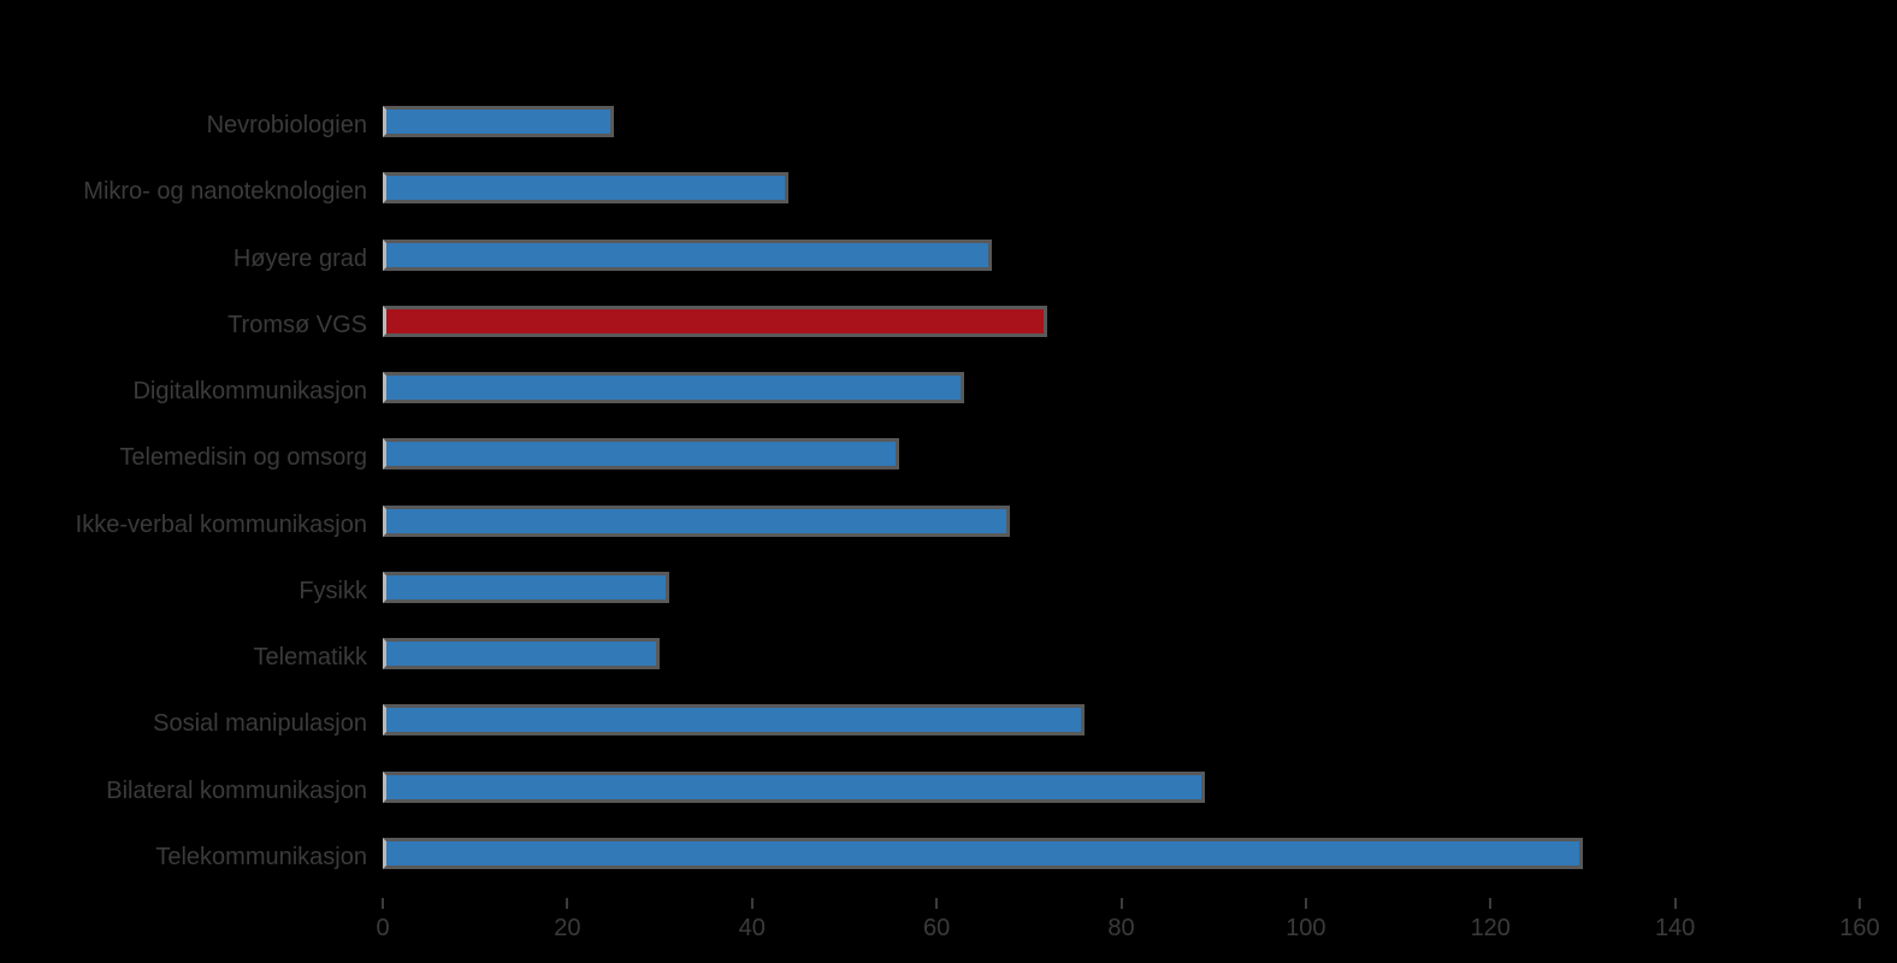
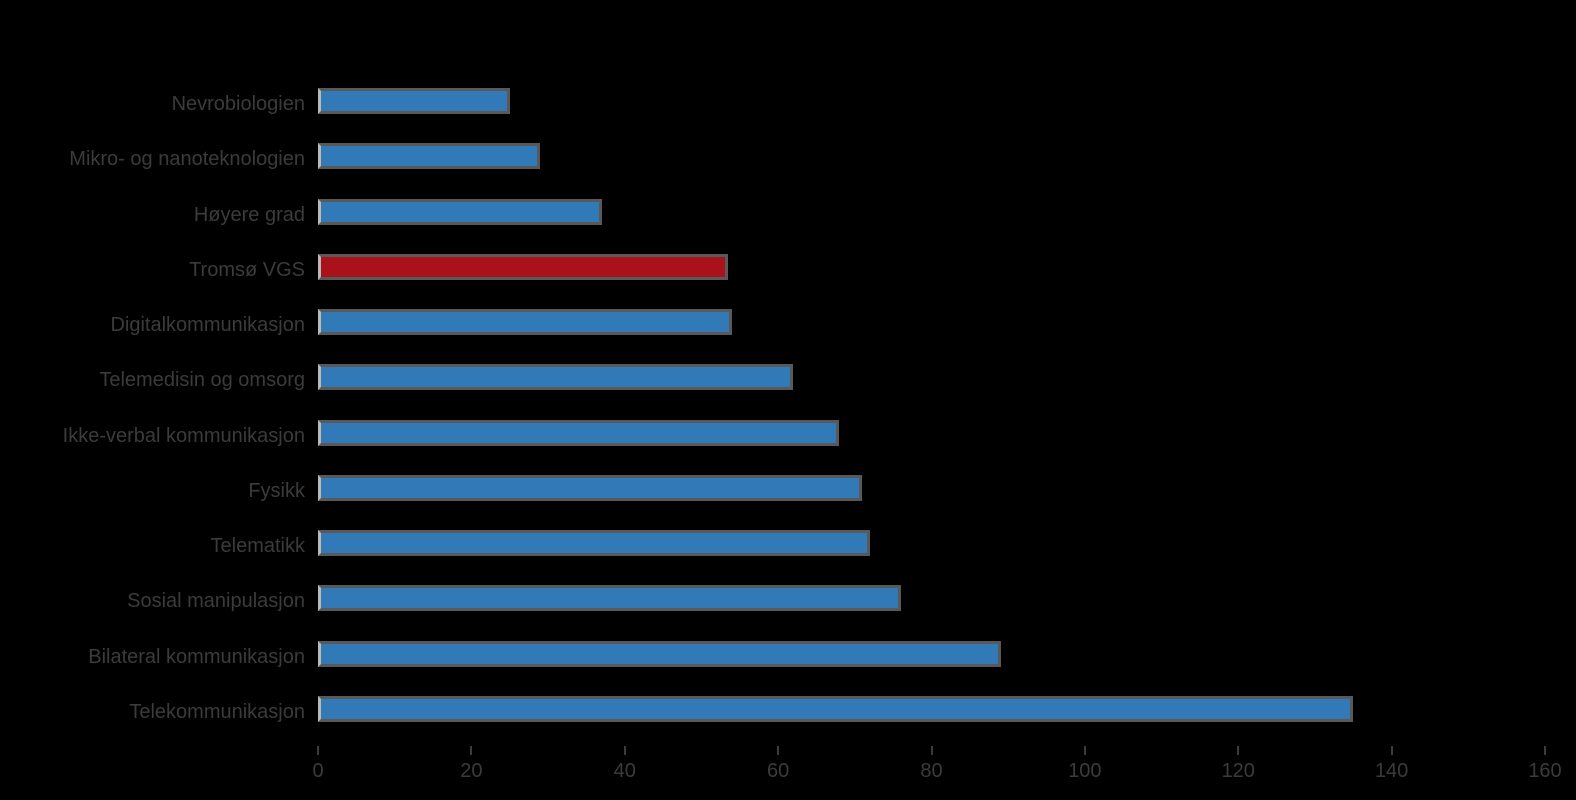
Mikro- og nanoteknologien: 44 -> 29
Høyere grad: 66 -> 37
Tromsø VGS: 72 -> 54
Digitalkommunikasjon: 63 -> 54
Telemedisin og omsorg: 56 -> 62
Fysikk: 31 -> 71
Telematikk: 30 -> 72
Telekommunikasjon: 130 -> 135
